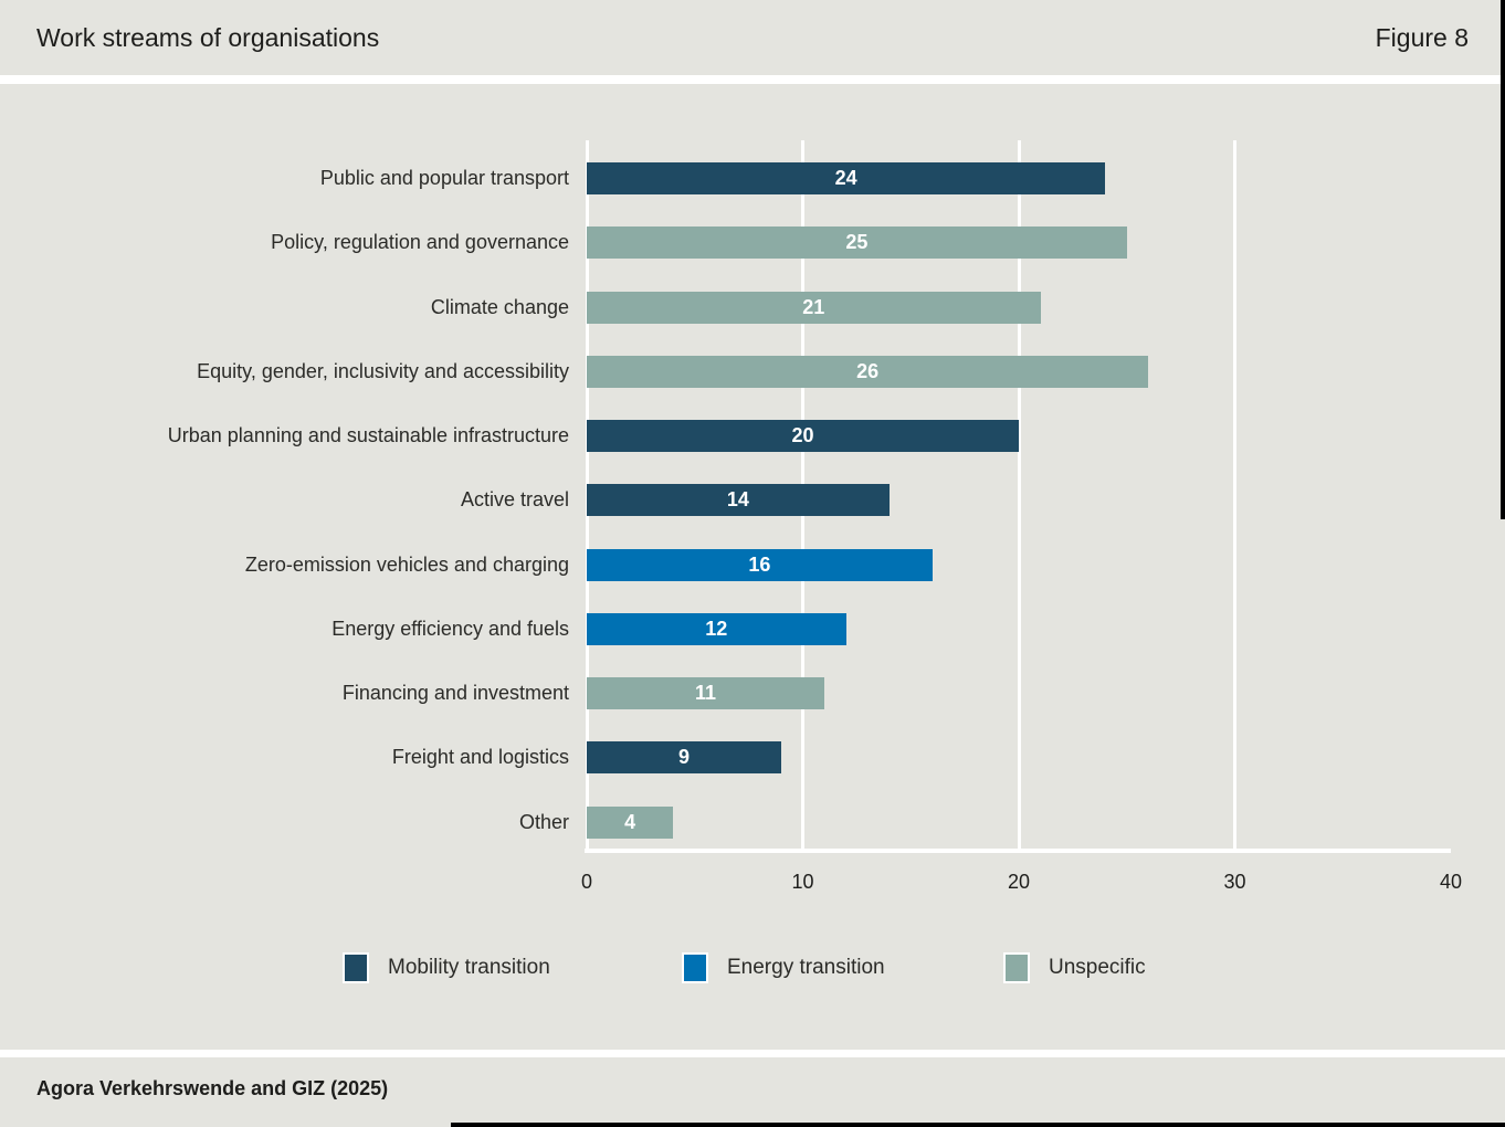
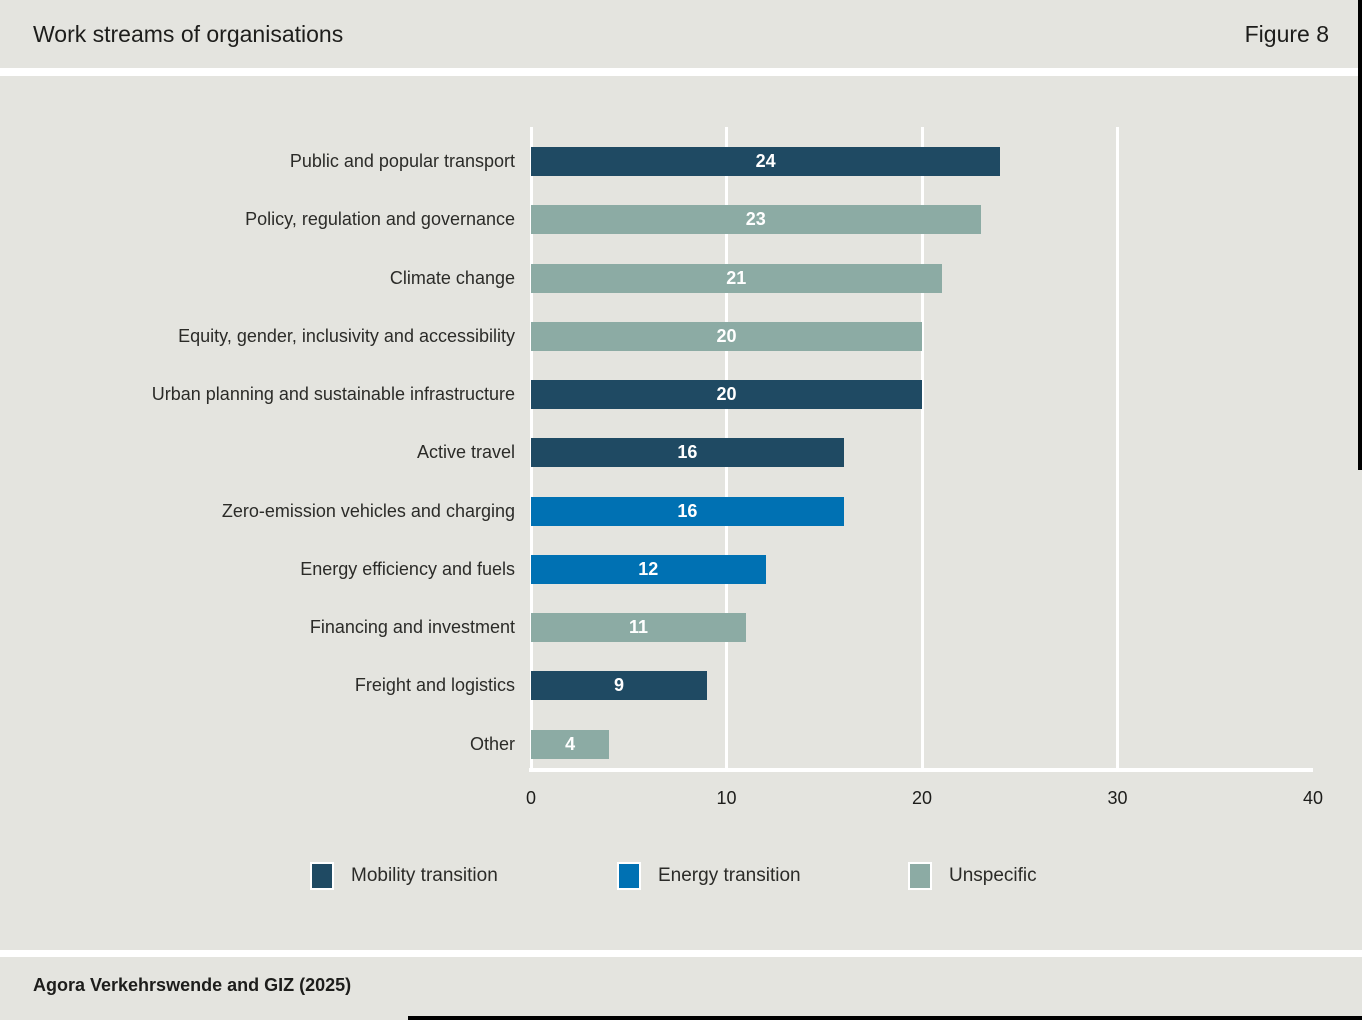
Policy, regulation and governance: 25 -> 23
Equity, gender, inclusivity and accessibility: 26 -> 20
Active travel: 14 -> 16
